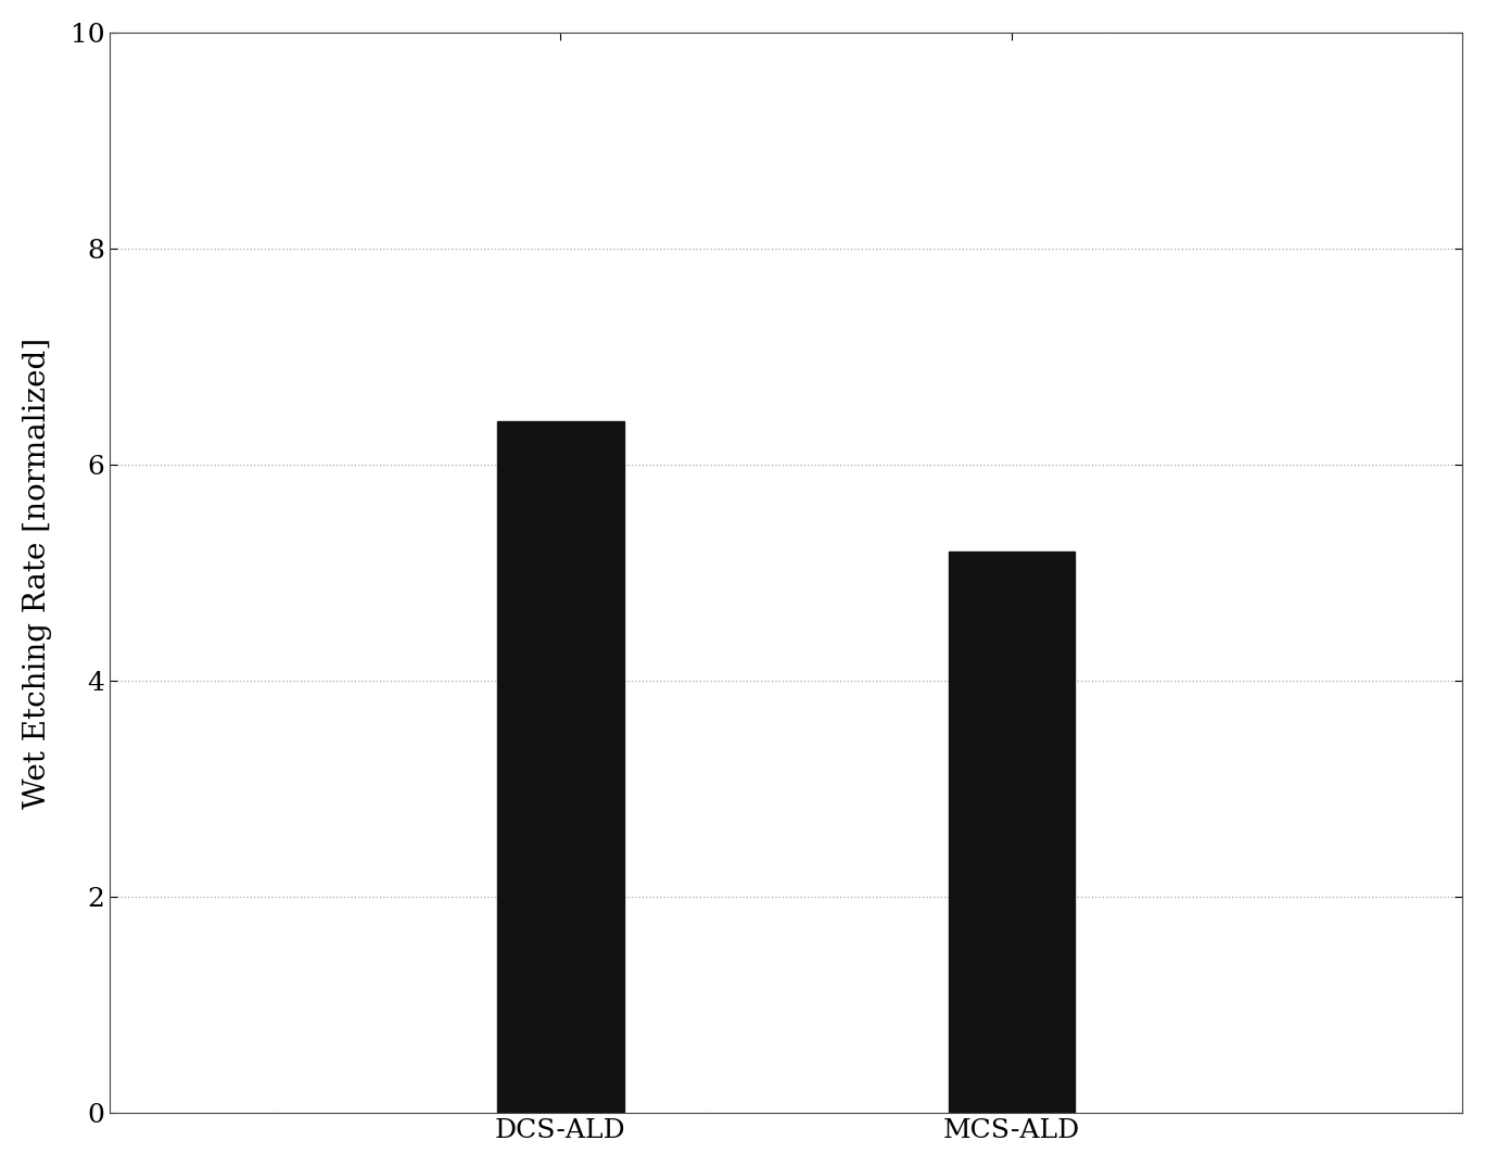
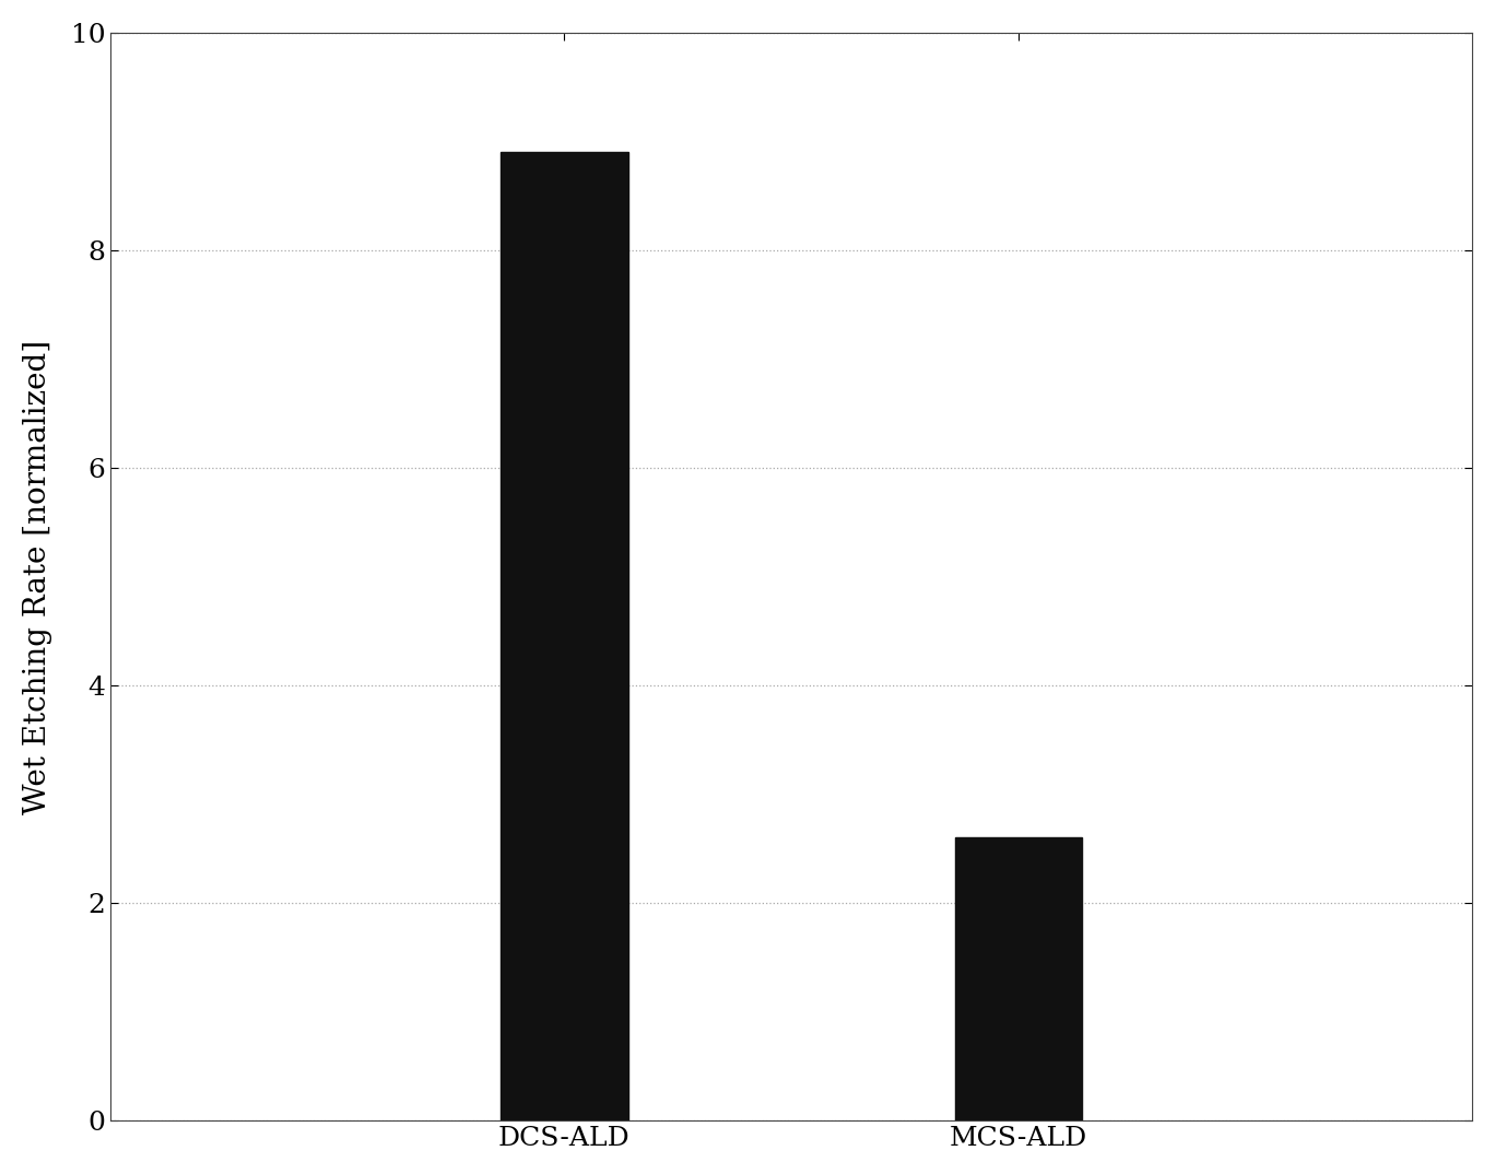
DCS-ALD: 6.4 -> 8.9
MCS-ALD: 5.2 -> 2.6
